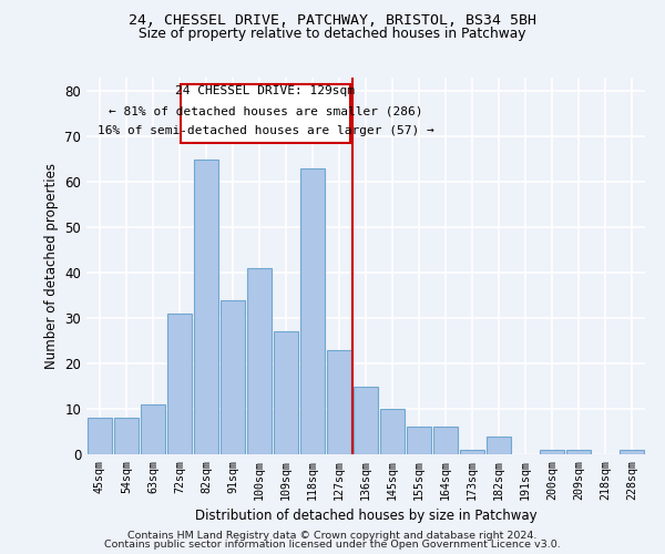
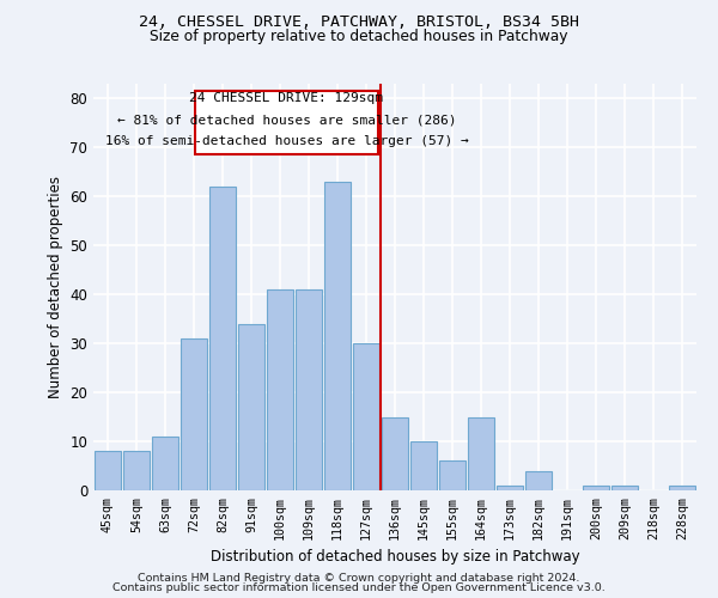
82sqm: 65 -> 62
109sqm: 27 -> 41
127sqm: 23 -> 30
164sqm: 6 -> 15
